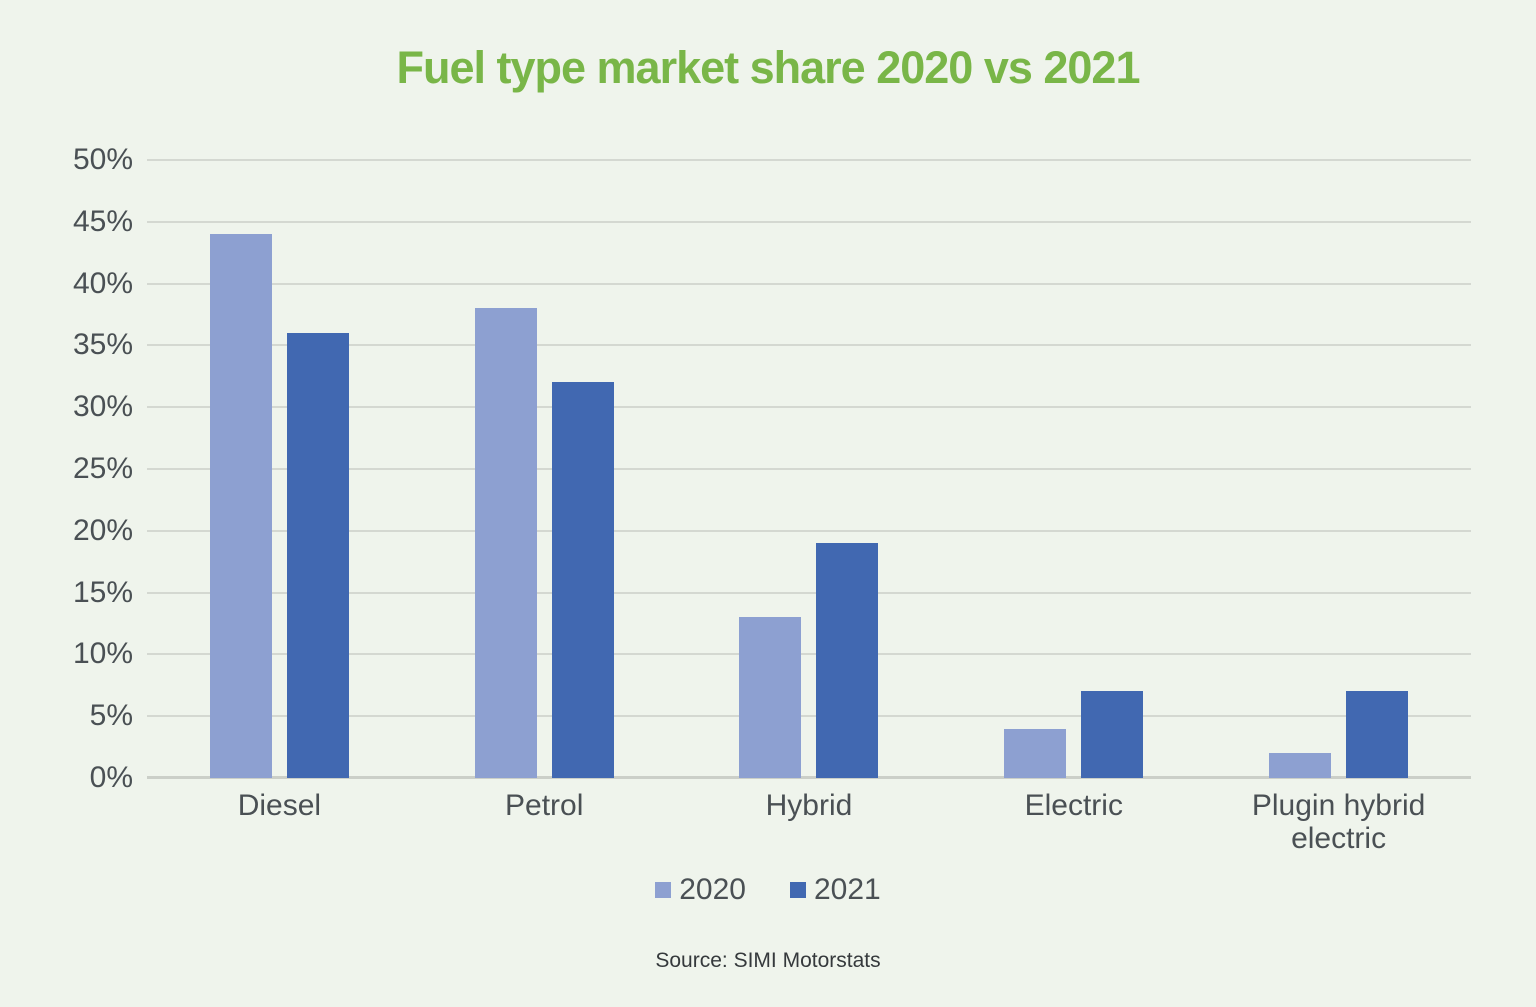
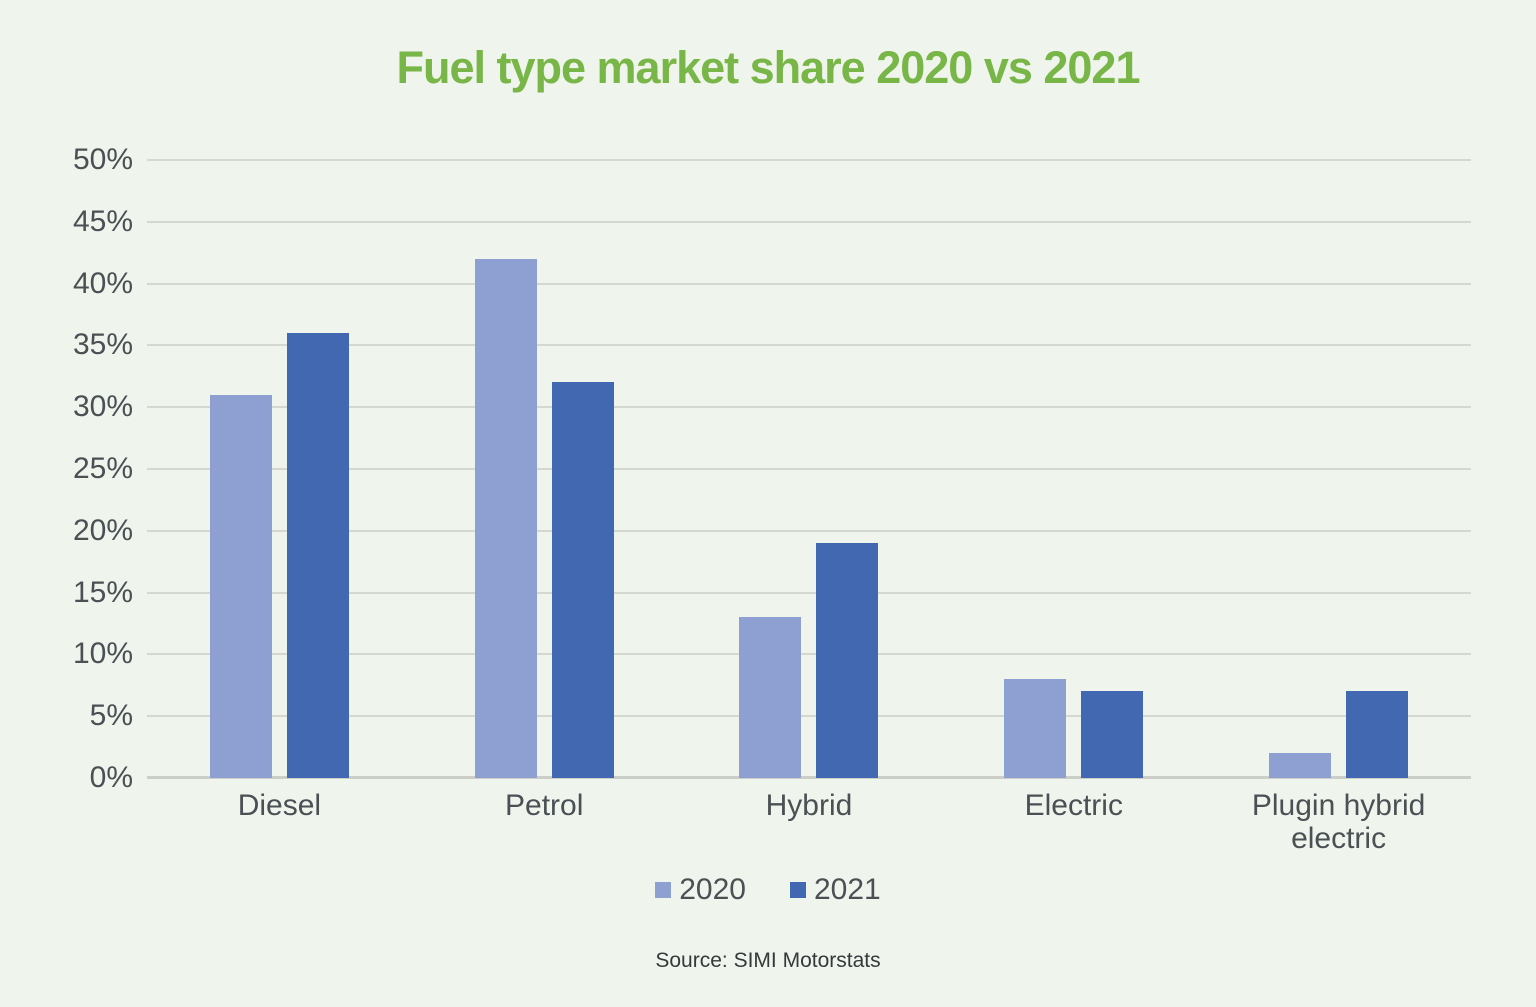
2020/Diesel: 44% -> 31%
2020/Petrol: 38% -> 42%
2020/Electric: 4% -> 8%
